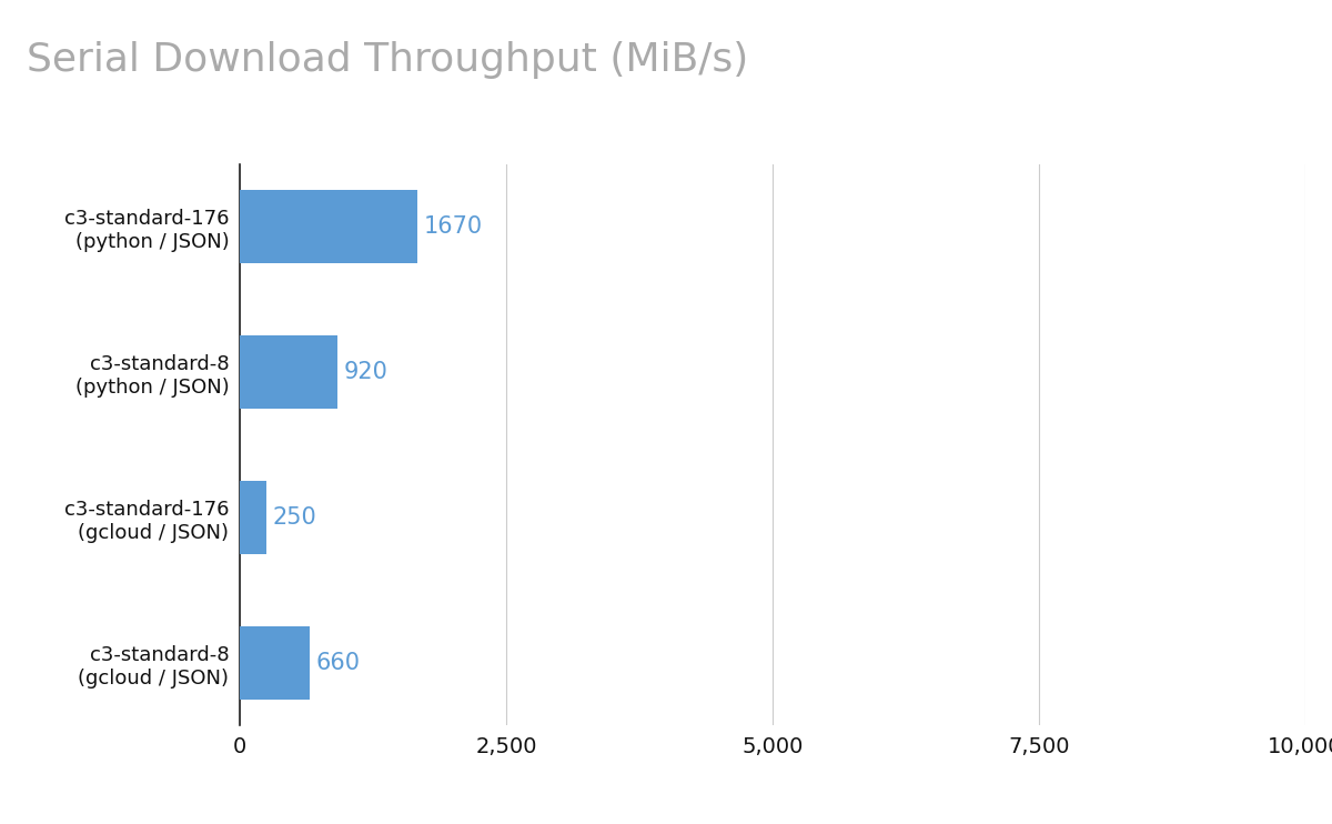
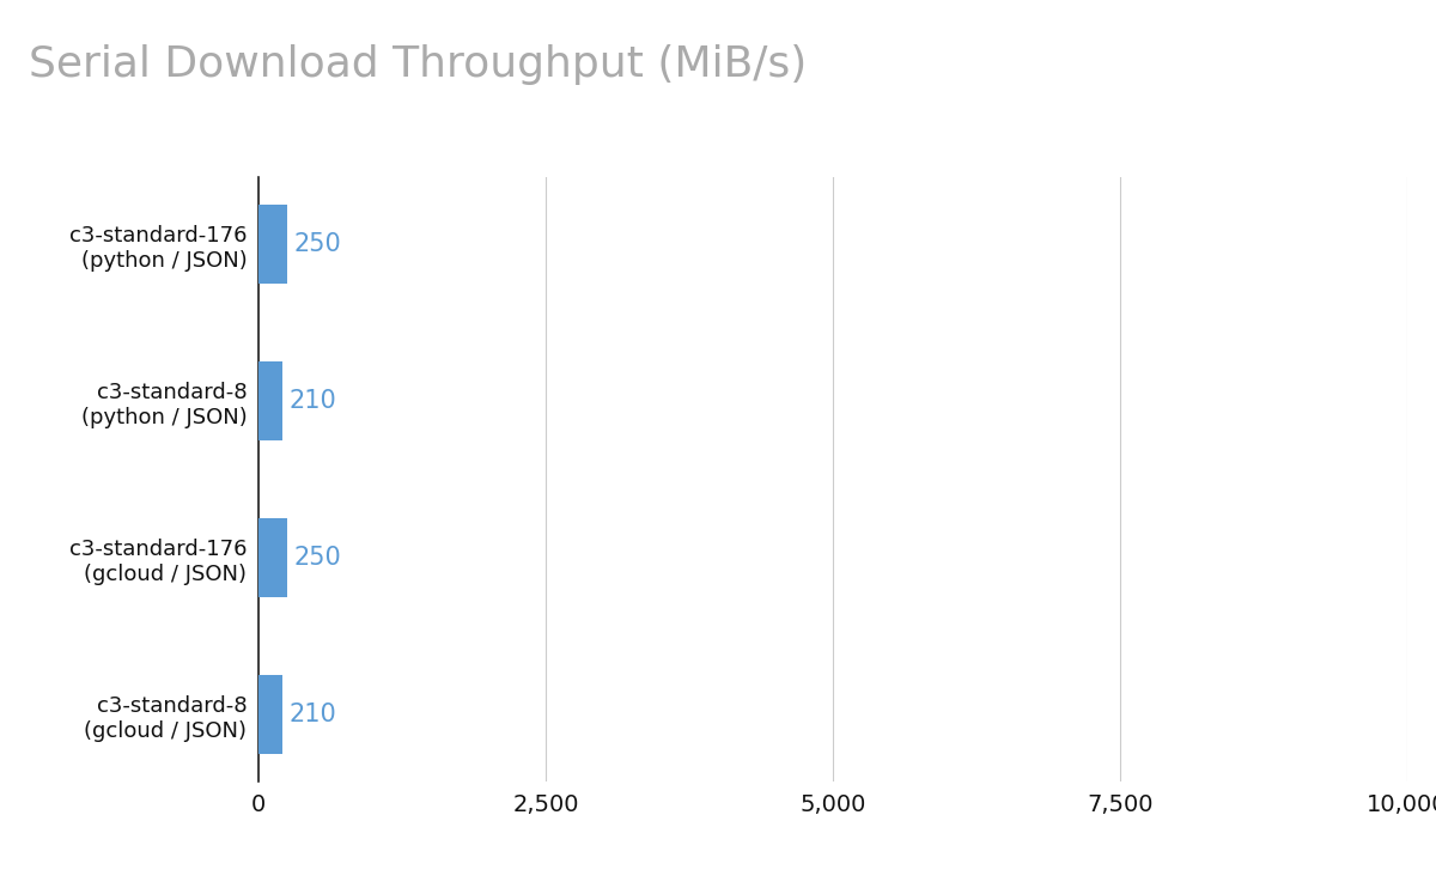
c3-standard-176 (python / JSON): 1670 -> 250
c3-standard-8 (python / JSON): 920 -> 210
c3-standard-8 (gcloud / JSON): 660 -> 210
